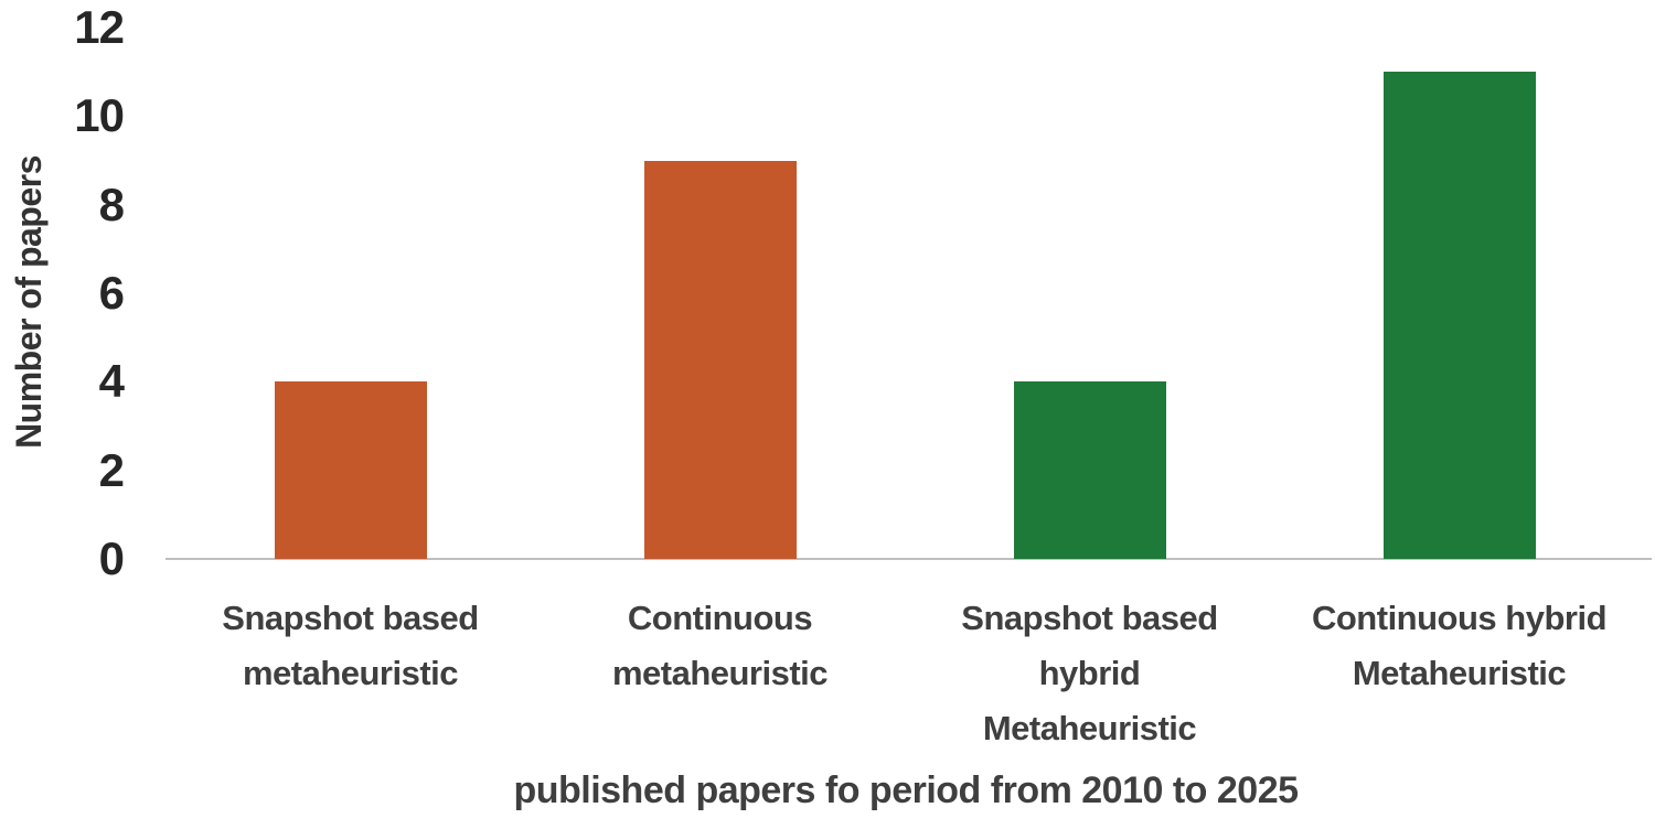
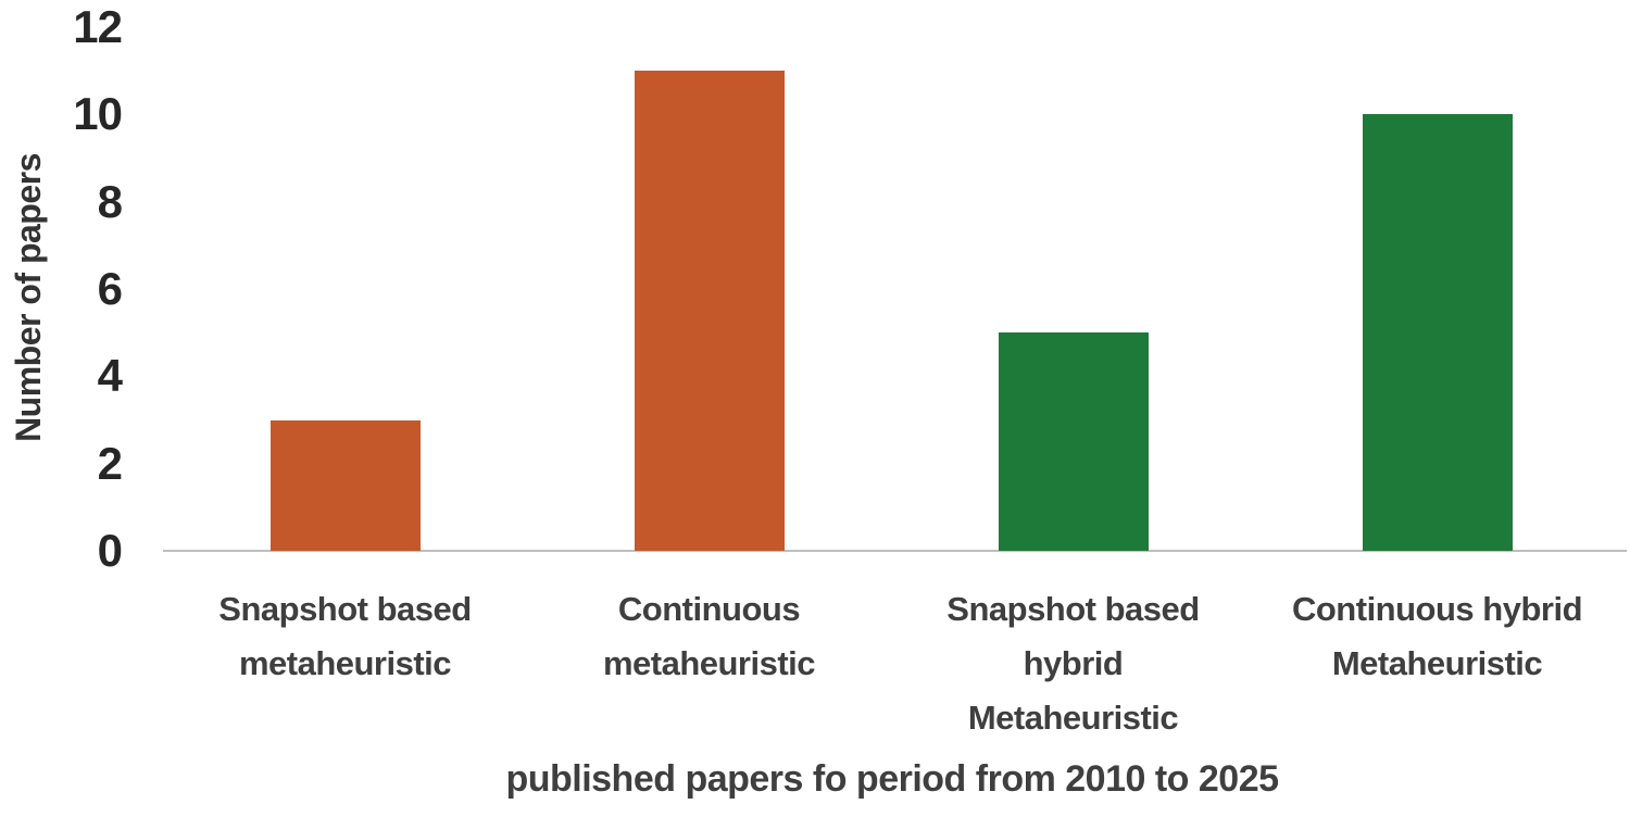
Snapshot based metaheuristic: 4 -> 3
Continuous metaheuristic: 9 -> 11
Snapshot based hybrid Metaheuristic: 4 -> 5
Continuous hybrid Metaheuristic: 11 -> 10
